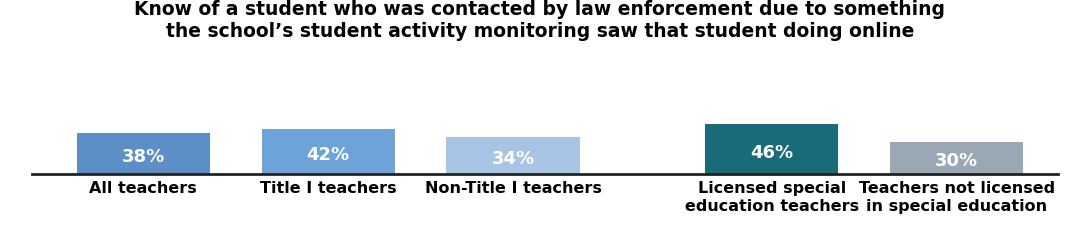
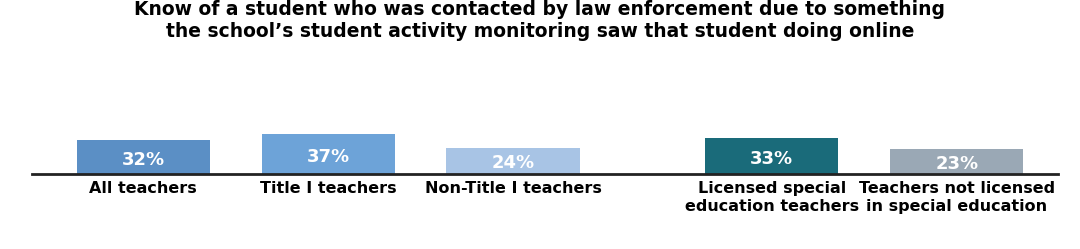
All teachers: 38% -> 32%
Title I teachers: 42% -> 37%
Non-Title I teachers: 34% -> 24%
Licensed special education teachers: 46% -> 33%
Teachers not licensed in special education: 30% -> 23%
